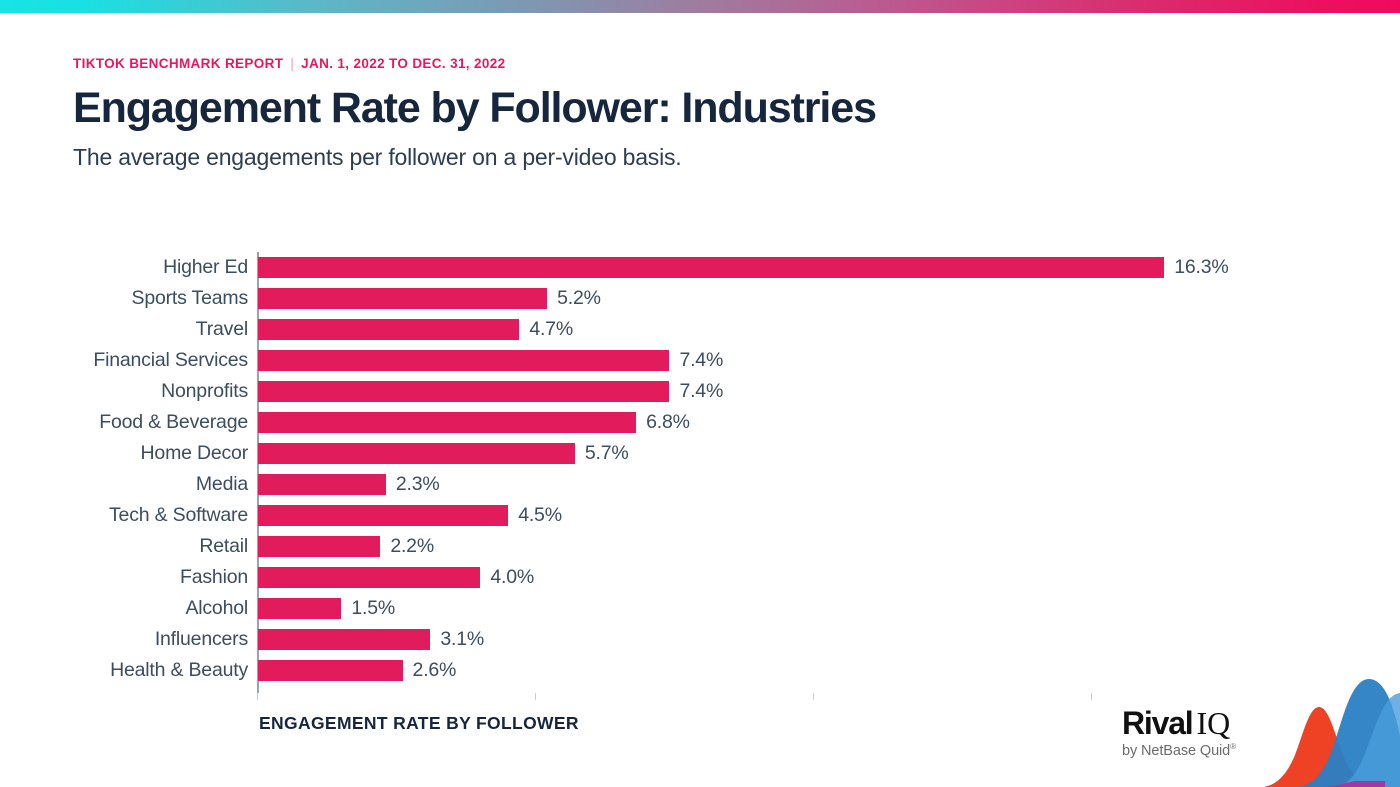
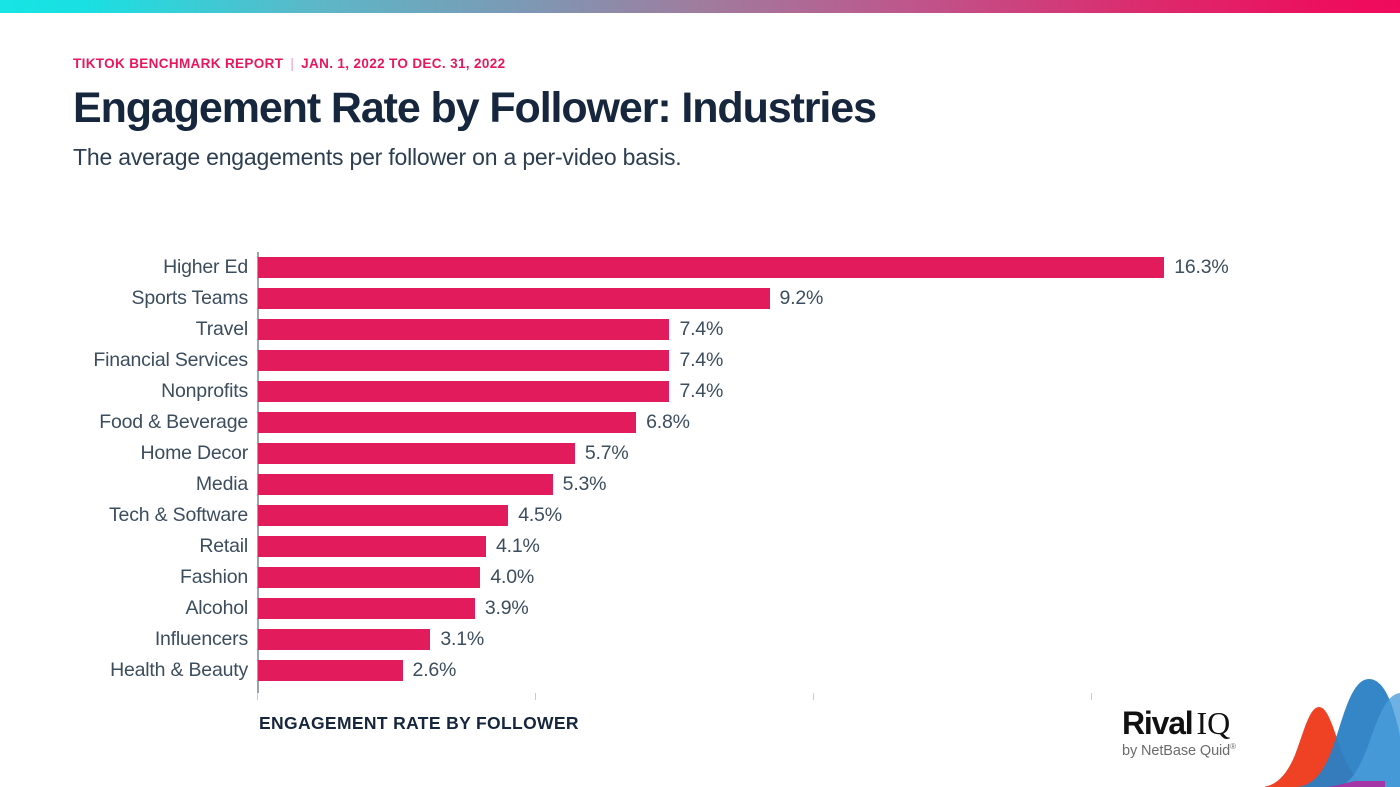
Sports Teams: 5.2% -> 9.2%
Travel: 4.7% -> 7.4%
Media: 2.3% -> 5.3%
Retail: 2.2% -> 4.1%
Alcohol: 1.5% -> 3.9%
